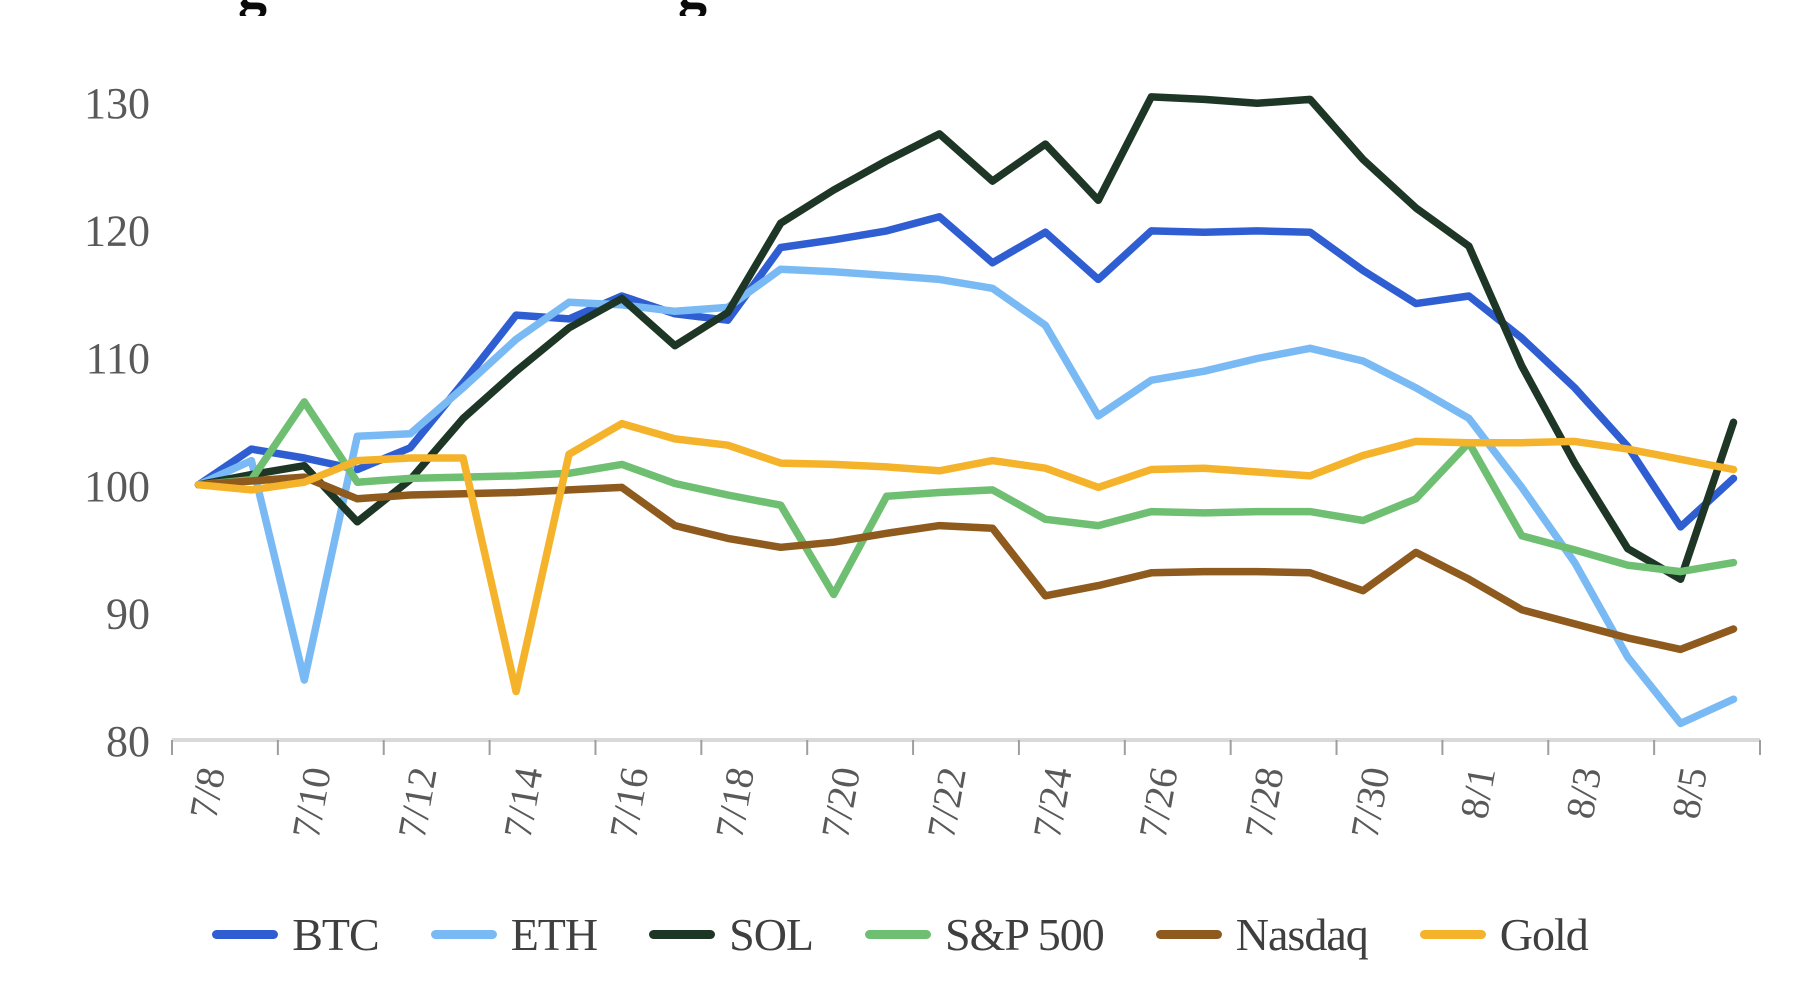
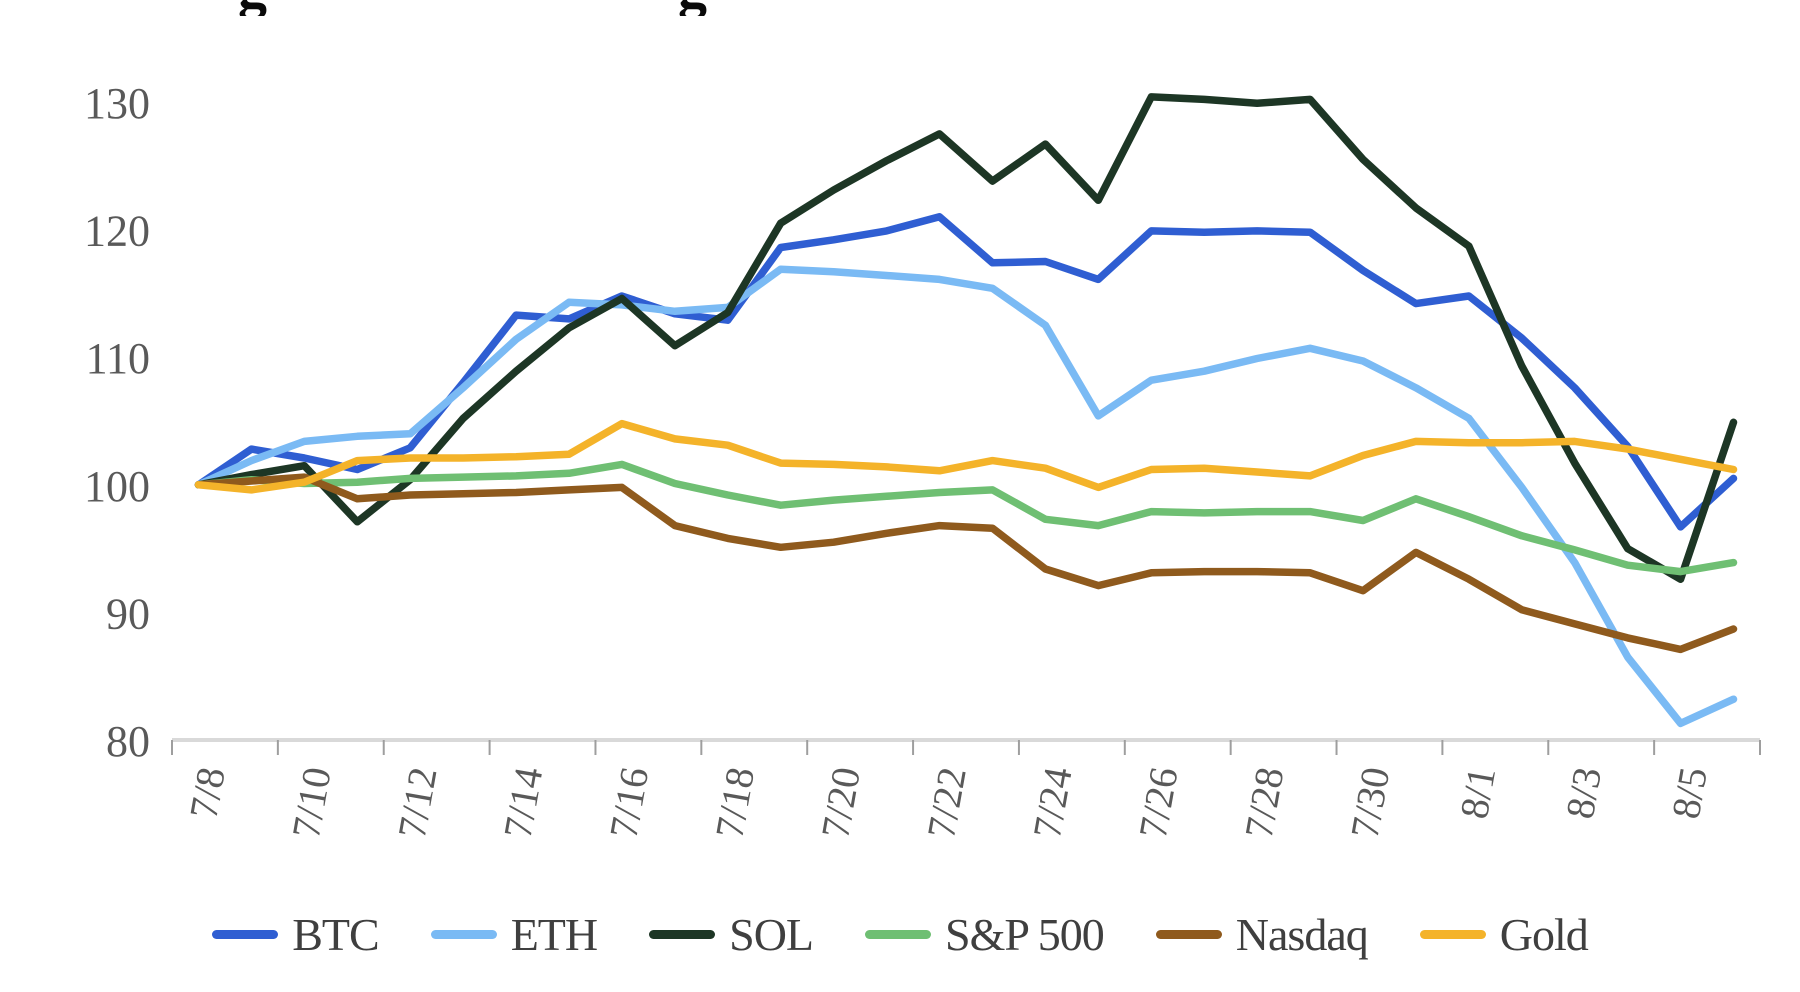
ETH/7/10: 84.7 -> 103.4
S&P 500/7/10: 106.5 -> 100.1
Gold/7/14: 83.8 -> 102.2
S&P 500/7/20: 91.4 -> 98.8
BTC/7/24: 119.8 -> 117.5
Nasdaq/7/24: 91.3 -> 93.4
S&P 500/8/1: 103.3 -> 97.5
